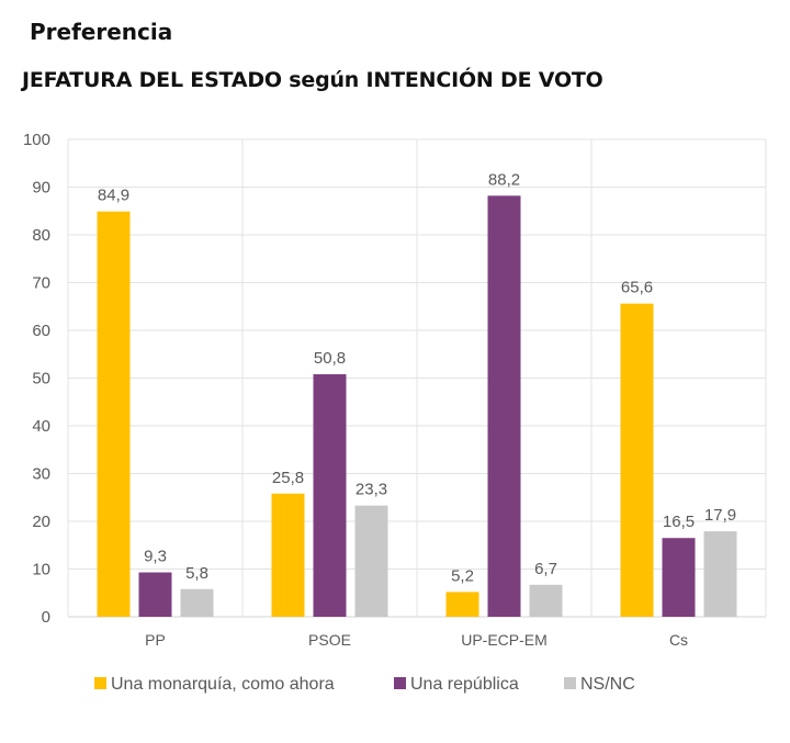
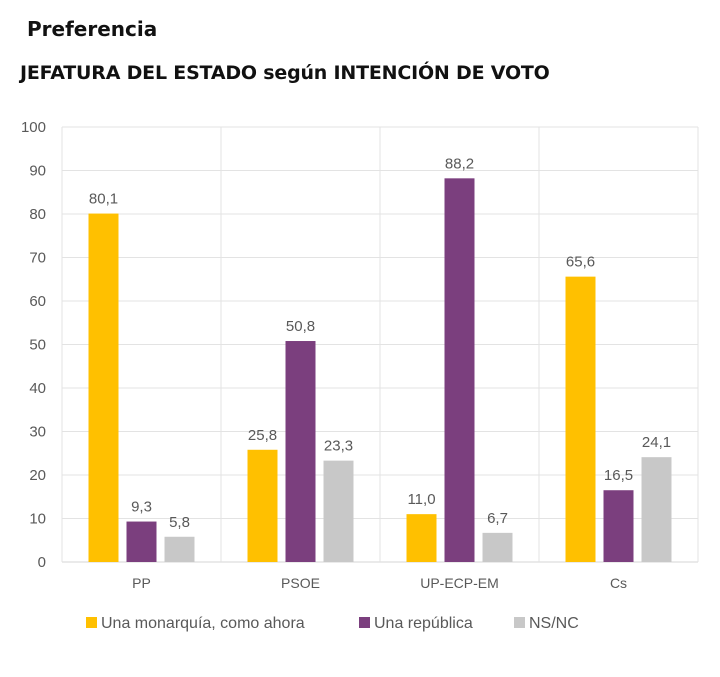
Una monarquía, como ahora/PP: 84,9 -> 80,1
Una monarquía, como ahora/UP-ECP-EM: 5,2 -> 11,0
NS/NC/Cs: 17,9 -> 24,1
